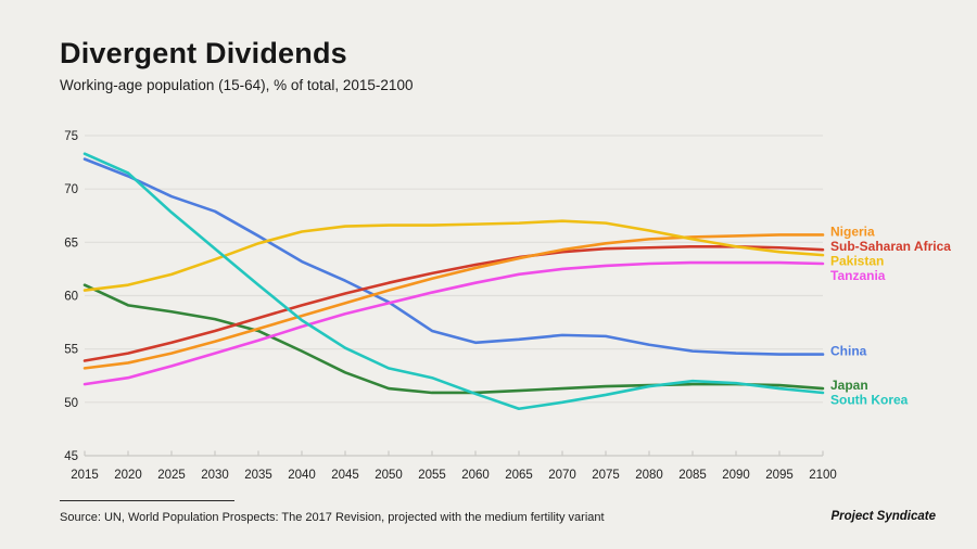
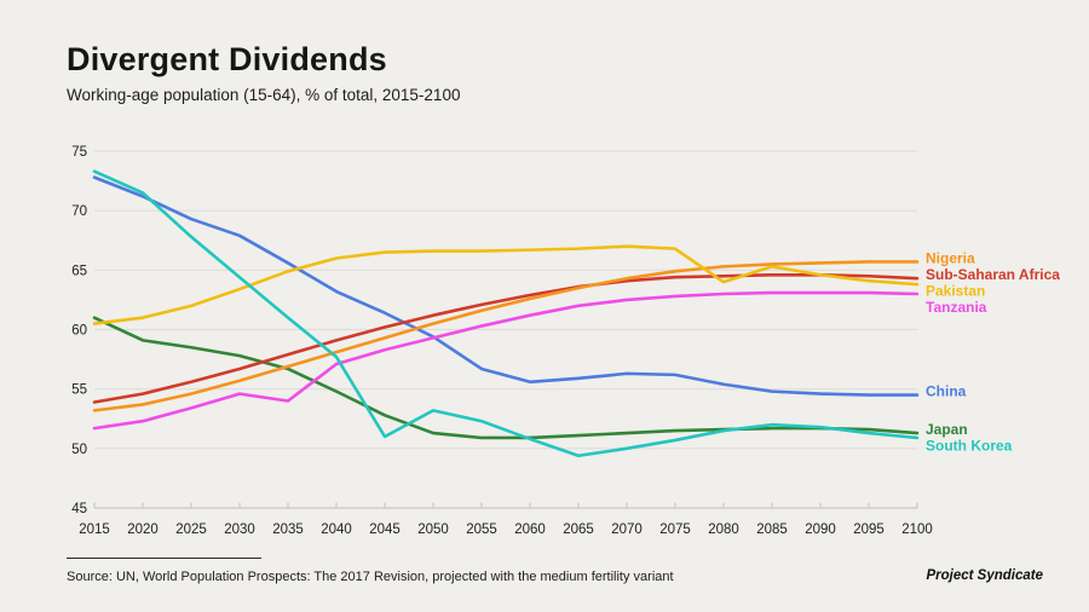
Tanzania/2035: 56 -> 54
South Korea/2045: 55 -> 51
Pakistan/2080: 66 -> 64
